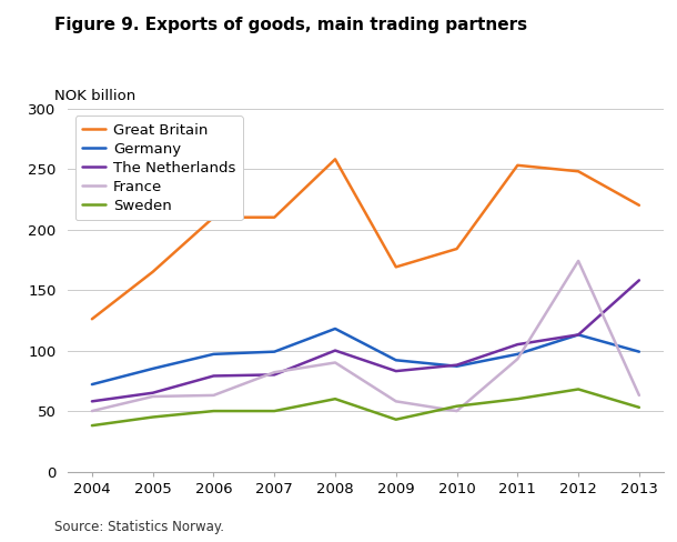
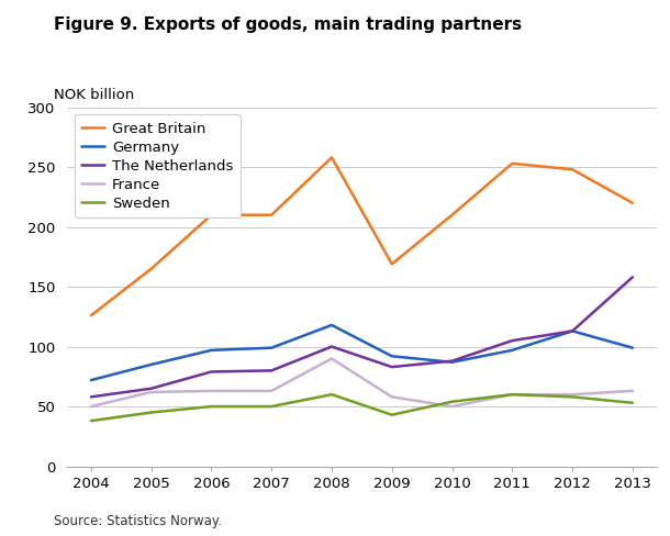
France/2007: 82 -> 63
Great Britain/2010: 184 -> 210
France/2011: 93 -> 60
France/2012: 174 -> 60
Sweden/2012: 68 -> 58
